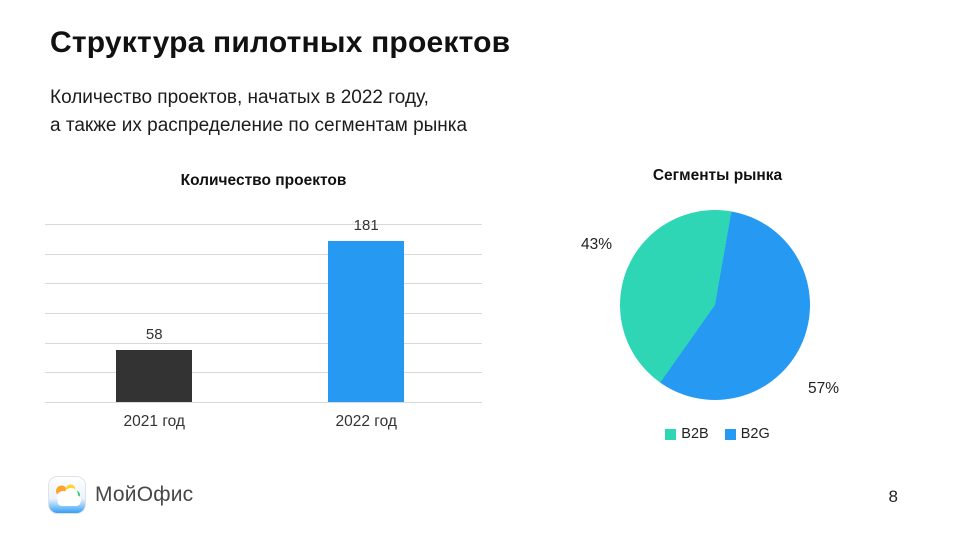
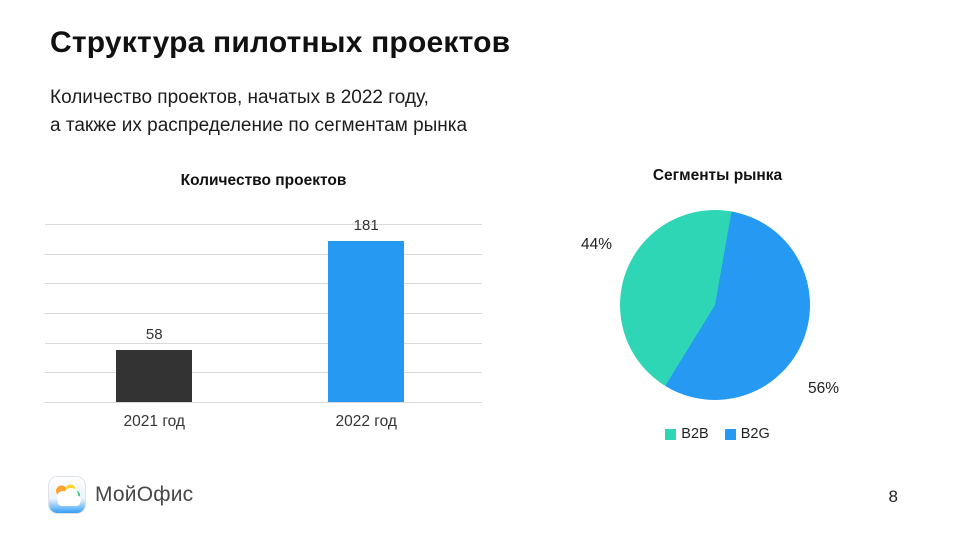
Сегменты рынка/B2B: 43% -> 44%
Сегменты рынка/B2G: 57% -> 56%
